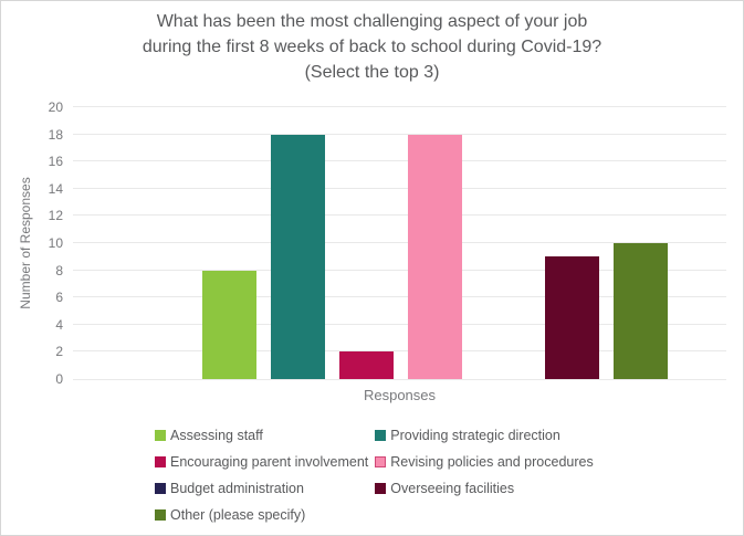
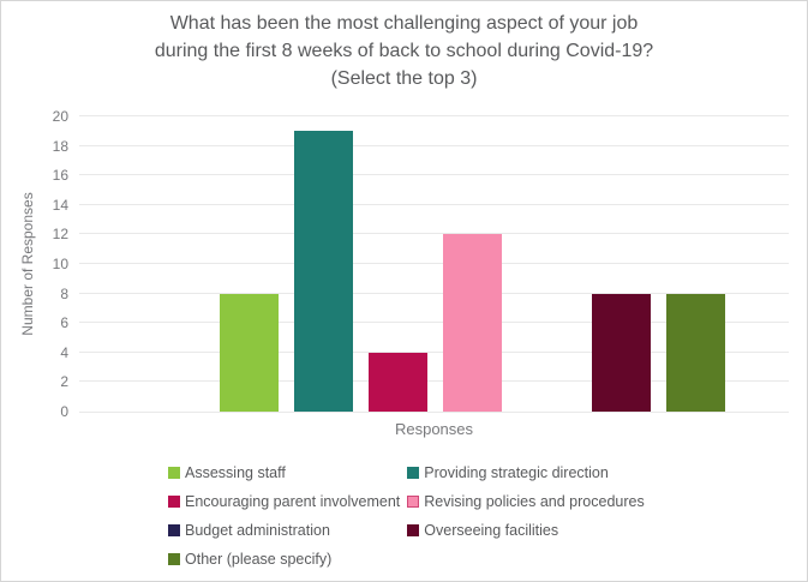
Providing strategic direction: 18 -> 19
Encouraging parent involvement: 2 -> 4
Revising policies and procedures: 18 -> 12
Overseeing facilities: 9 -> 8
Other (please specify): 10 -> 8
